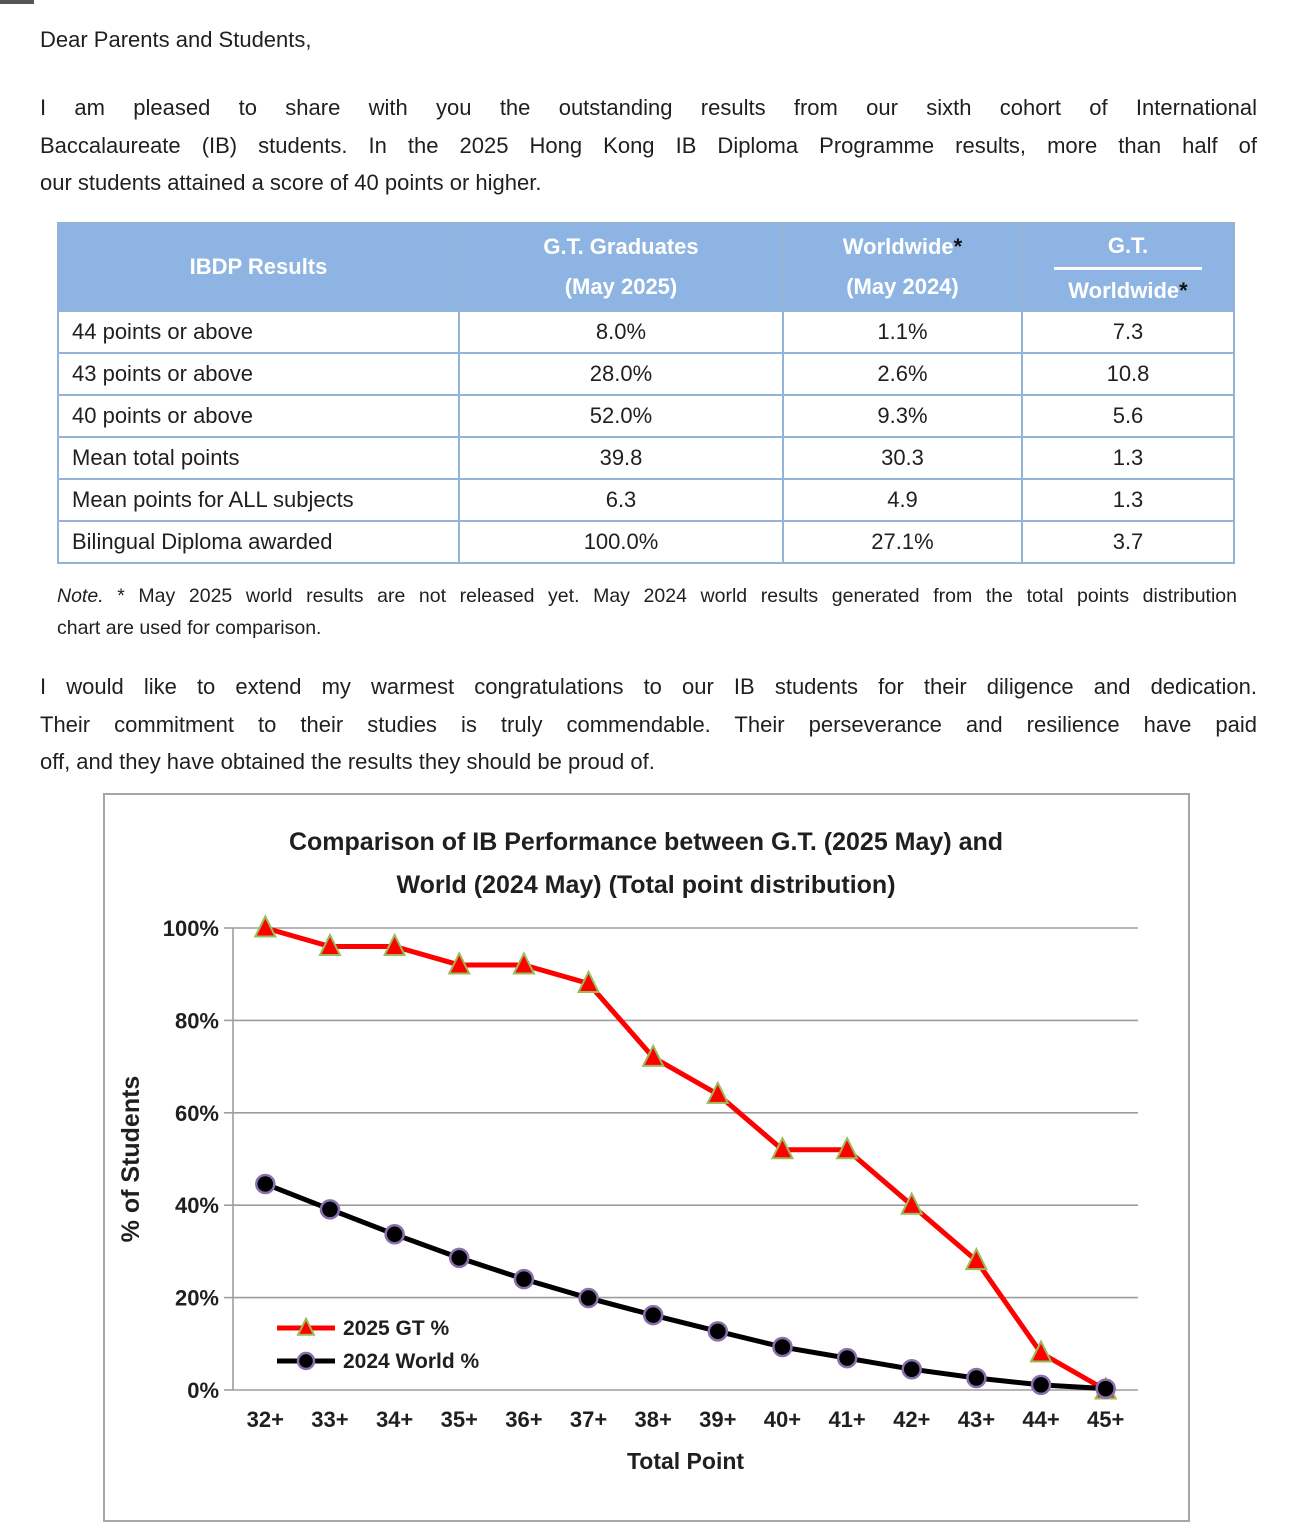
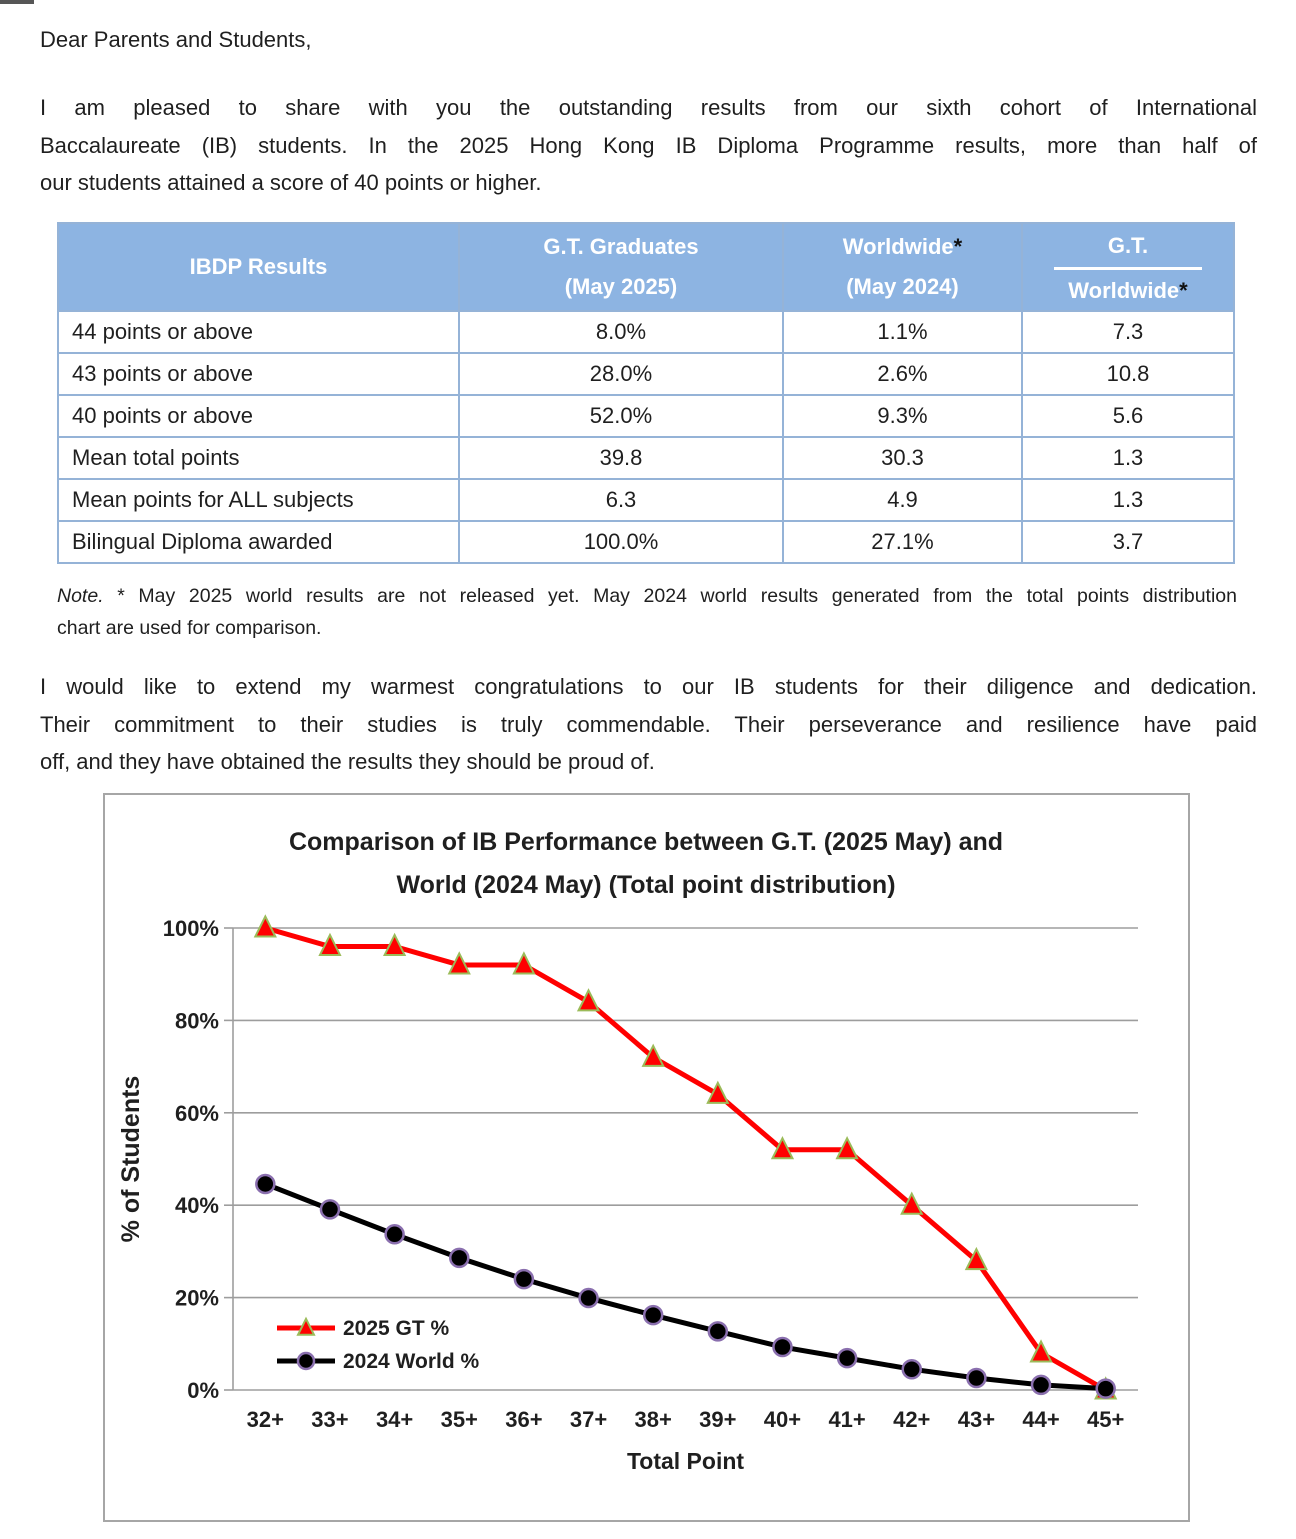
2025 GT %/37+: 88% -> 84%
